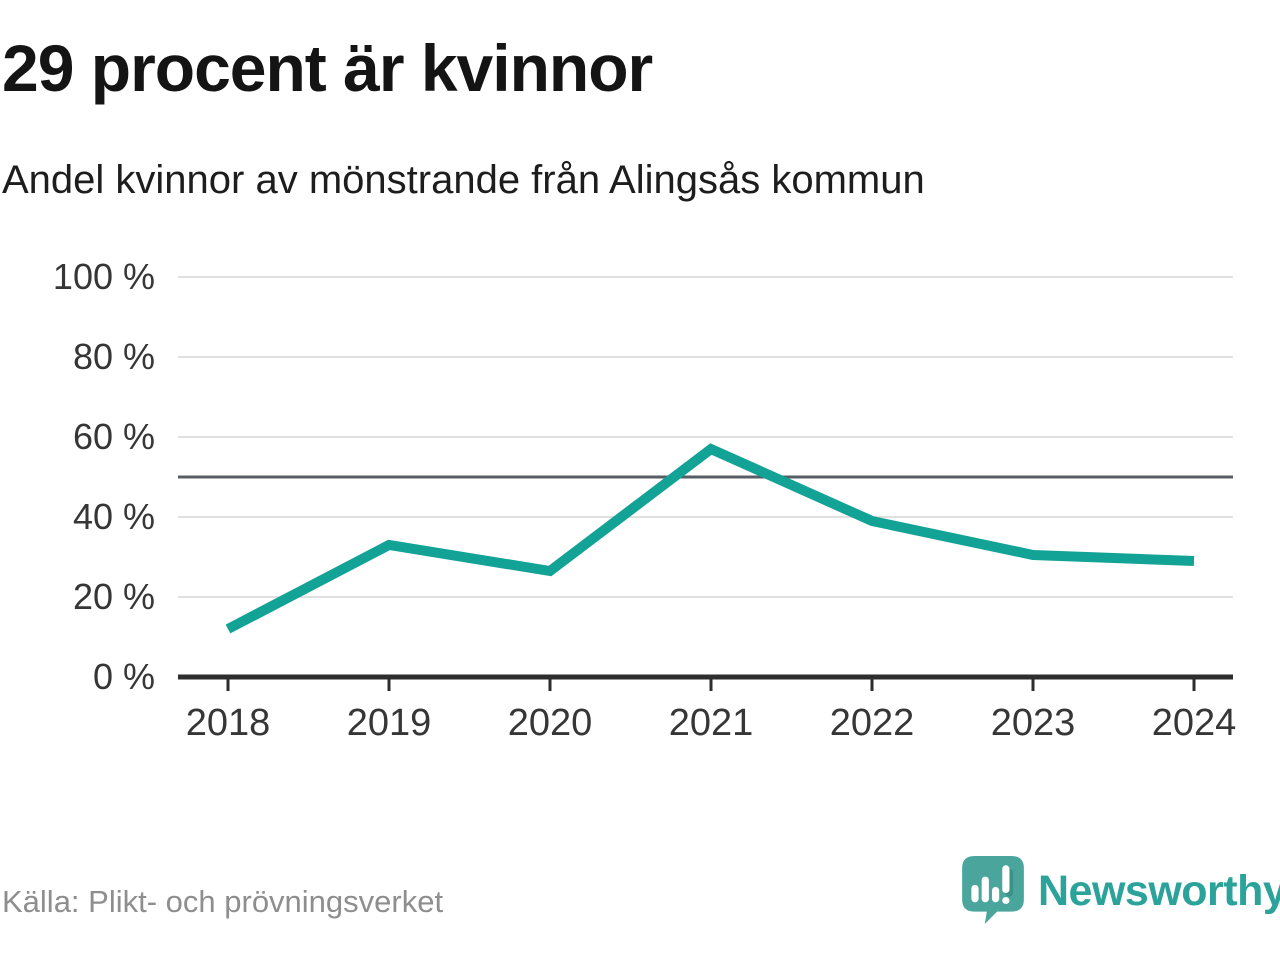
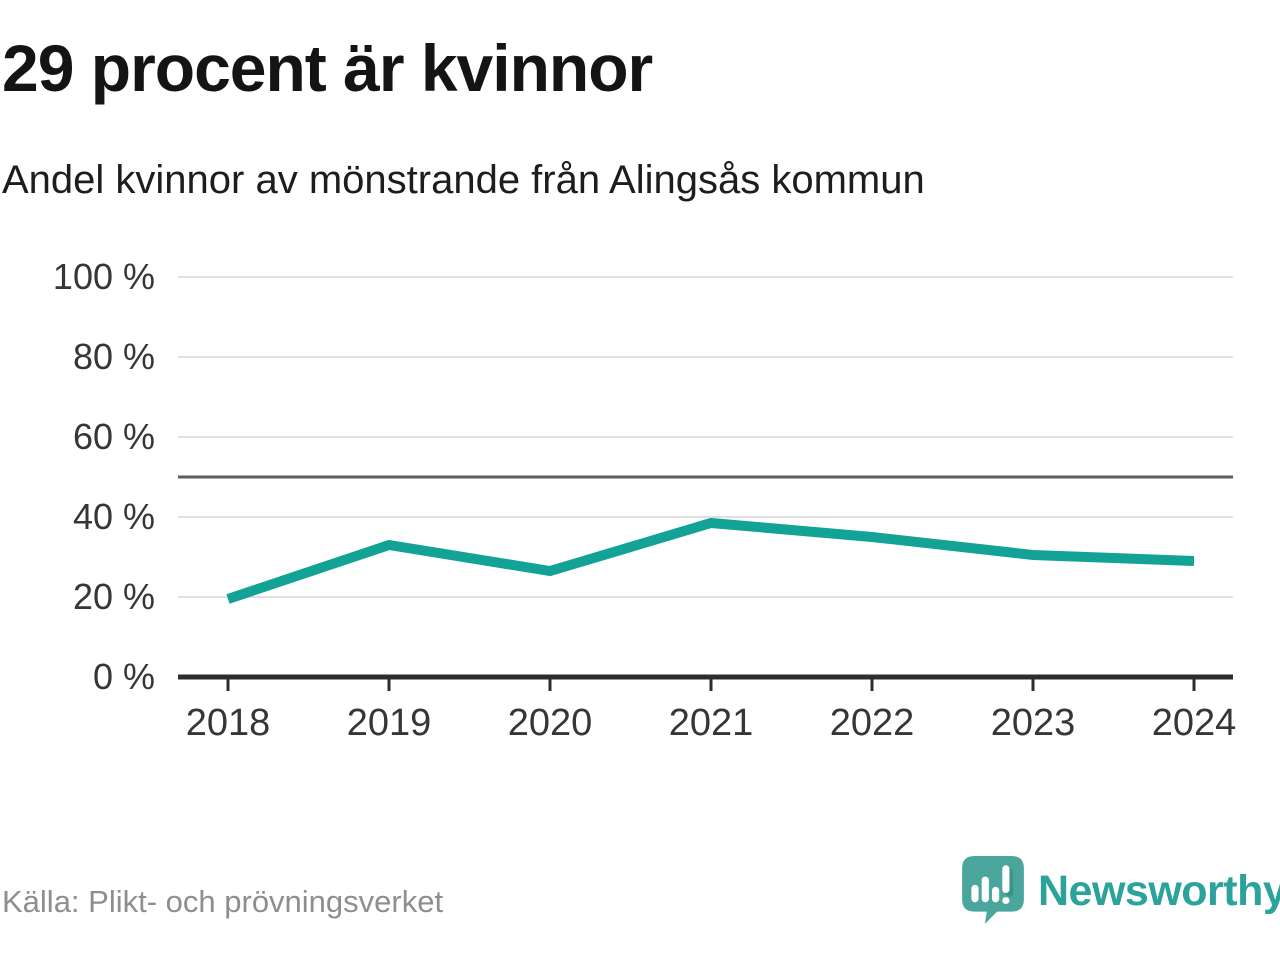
2018: 12% -> 20%
2021: 57% -> 38%
2022: 39% -> 35%
